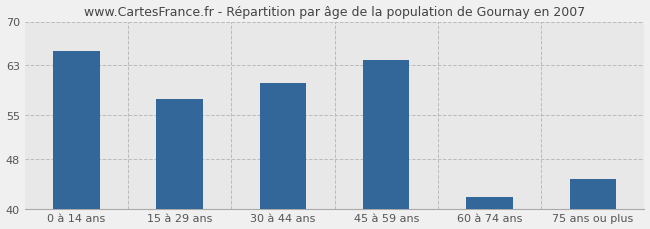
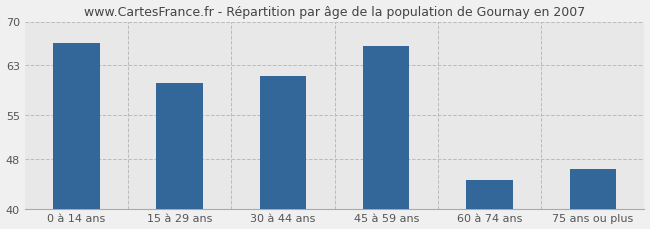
0 à 14 ans: 65.2 -> 66.6
15 à 29 ans: 57.5 -> 60.2
30 à 44 ans: 60.2 -> 61.2
45 à 59 ans: 63.8 -> 66.0
60 à 74 ans: 41.8 -> 44.6
75 ans ou plus: 44.8 -> 46.4
